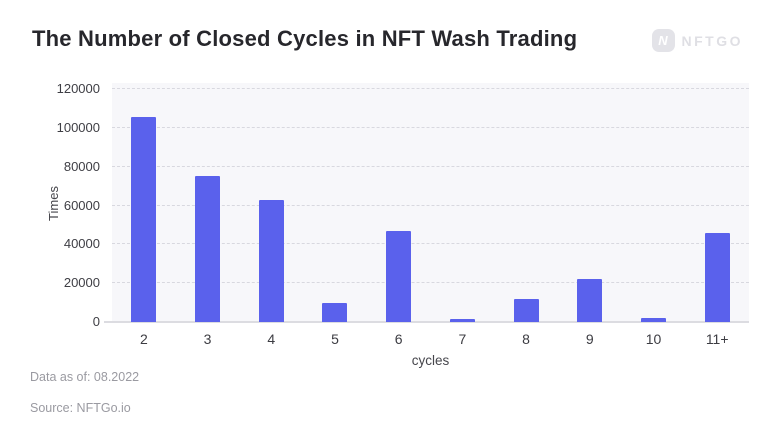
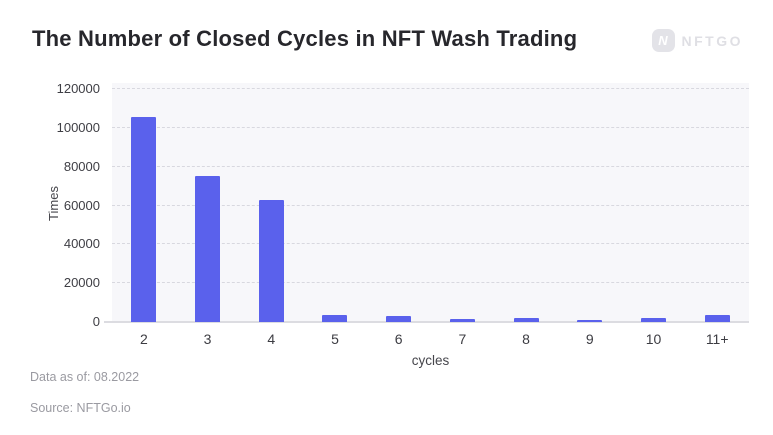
5: 10000 -> 3000
6: 47000 -> 3000
8: 12000 -> 2000
9: 22000 -> 1000
11+: 46000 -> 4000
